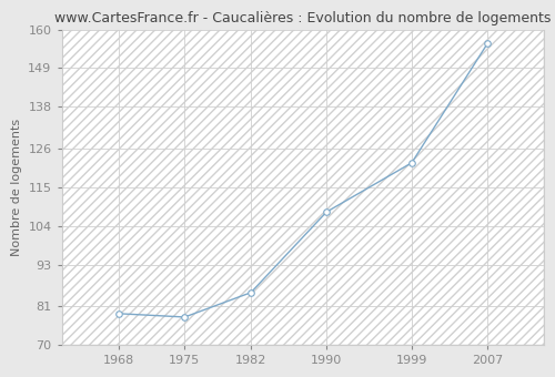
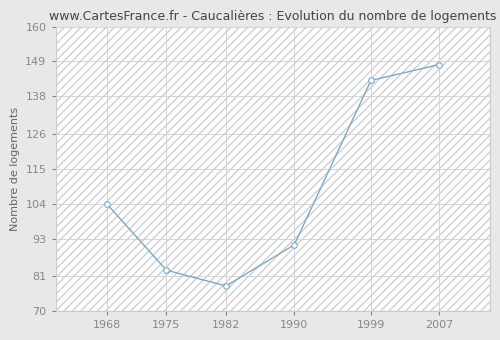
1968: 79 -> 104
1975: 78 -> 83
1982: 85 -> 78
1990: 108 -> 91
1999: 122 -> 143
2007: 156 -> 148
